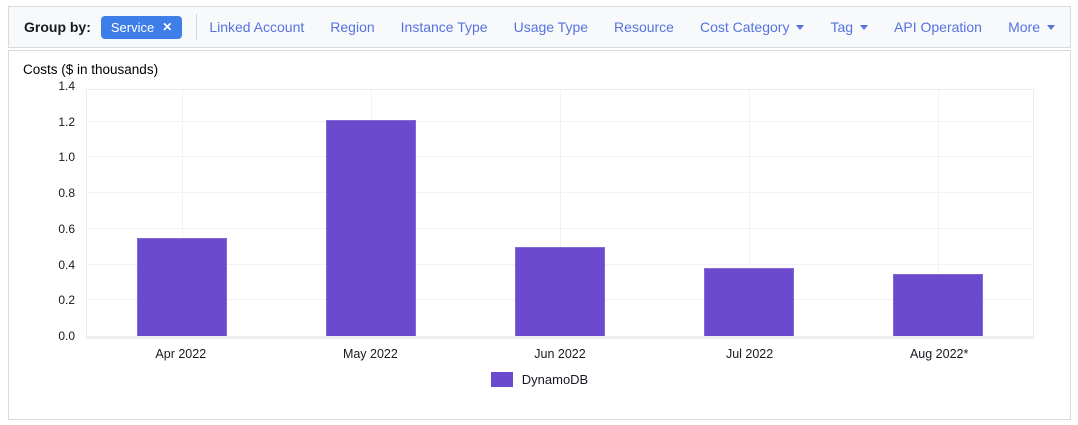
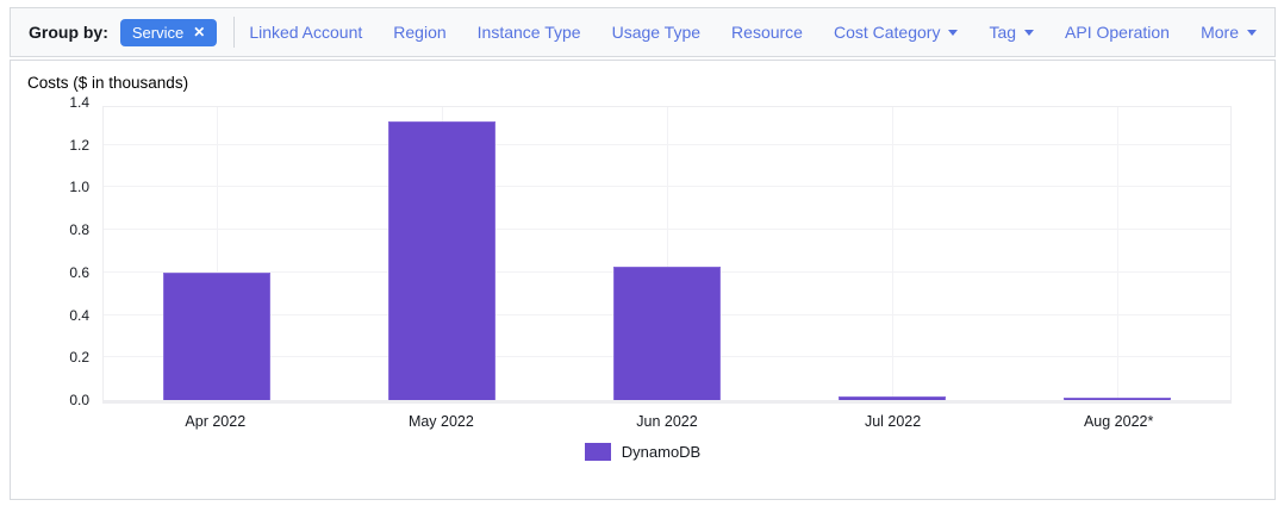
Apr 2022: 0.55 -> 0.60
May 2022: 1.21 -> 1.31
Jun 2022: 0.50 -> 0.63
Jul 2022: 0.38 -> 0.01
Aug 2022*: 0.35 -> 0.01
